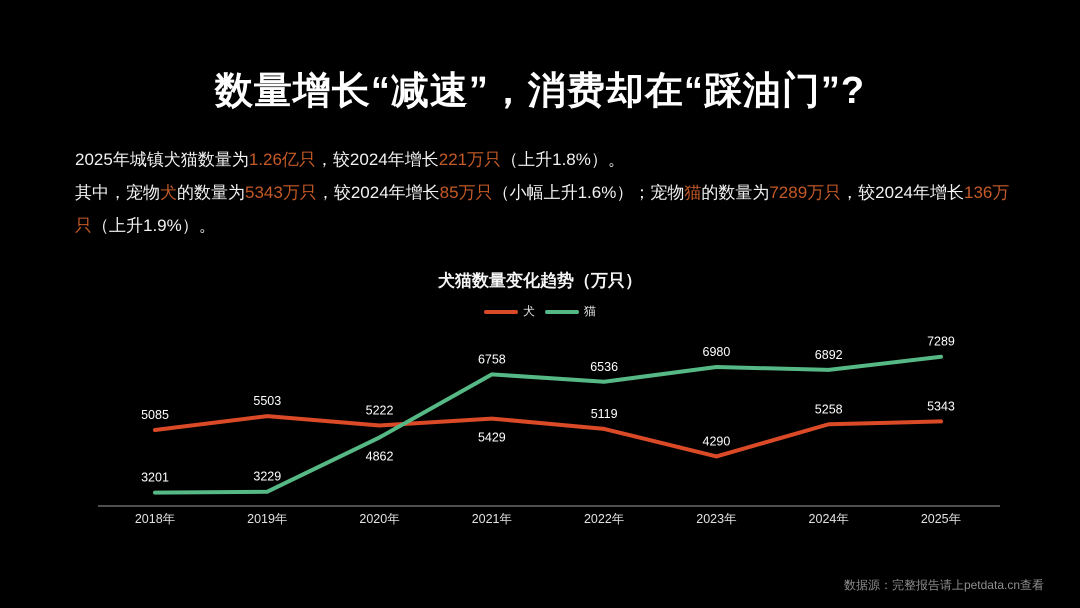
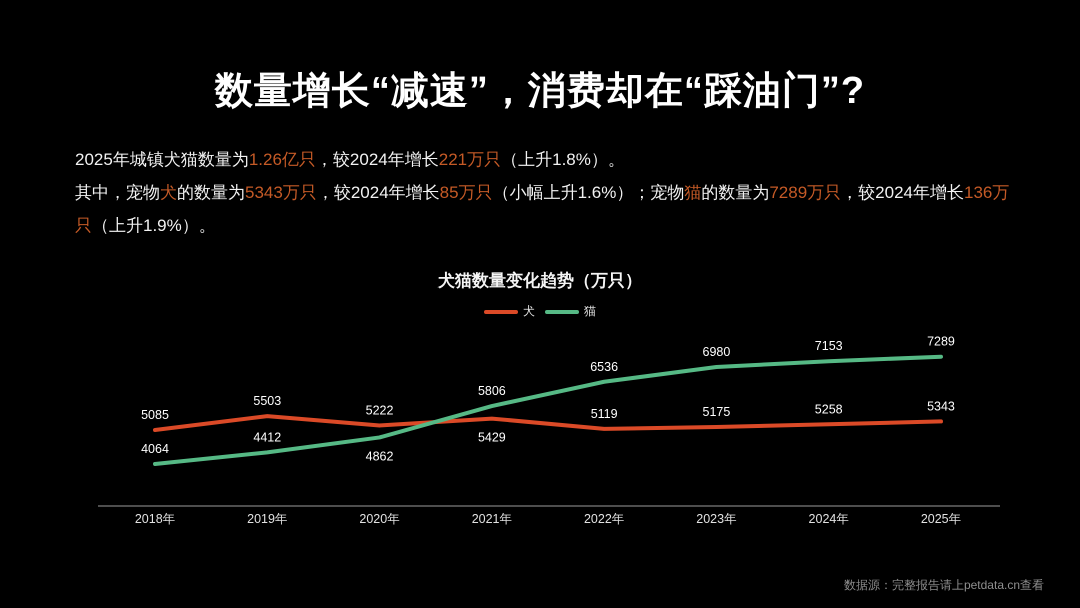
猫/2018年: 3201 -> 4064
猫/2019年: 3229 -> 4412
猫/2021年: 6758 -> 5806
犬/2023年: 4290 -> 5175
猫/2024年: 6892 -> 7153
